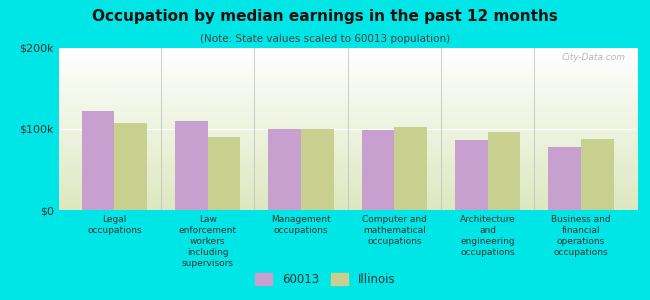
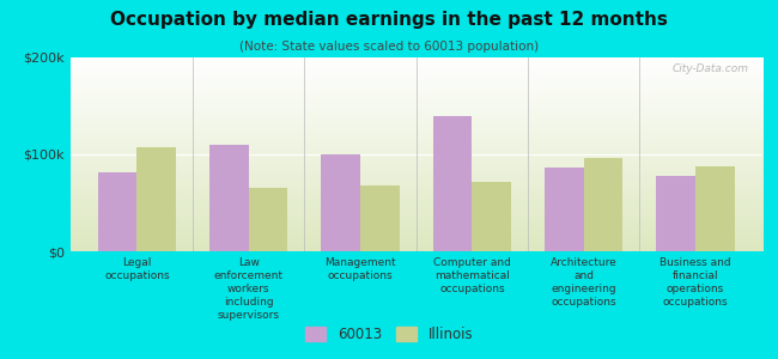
60013/Legal occupations: $122k -> $82k
Illinois/Law enforcement workers including supervisors: $90k -> $66k
Illinois/Management occupations: $100k -> $68k
60013/Computer and mathematical occupations: $99k -> $140k
Illinois/Computer and mathematical occupations: $102k -> $72k
